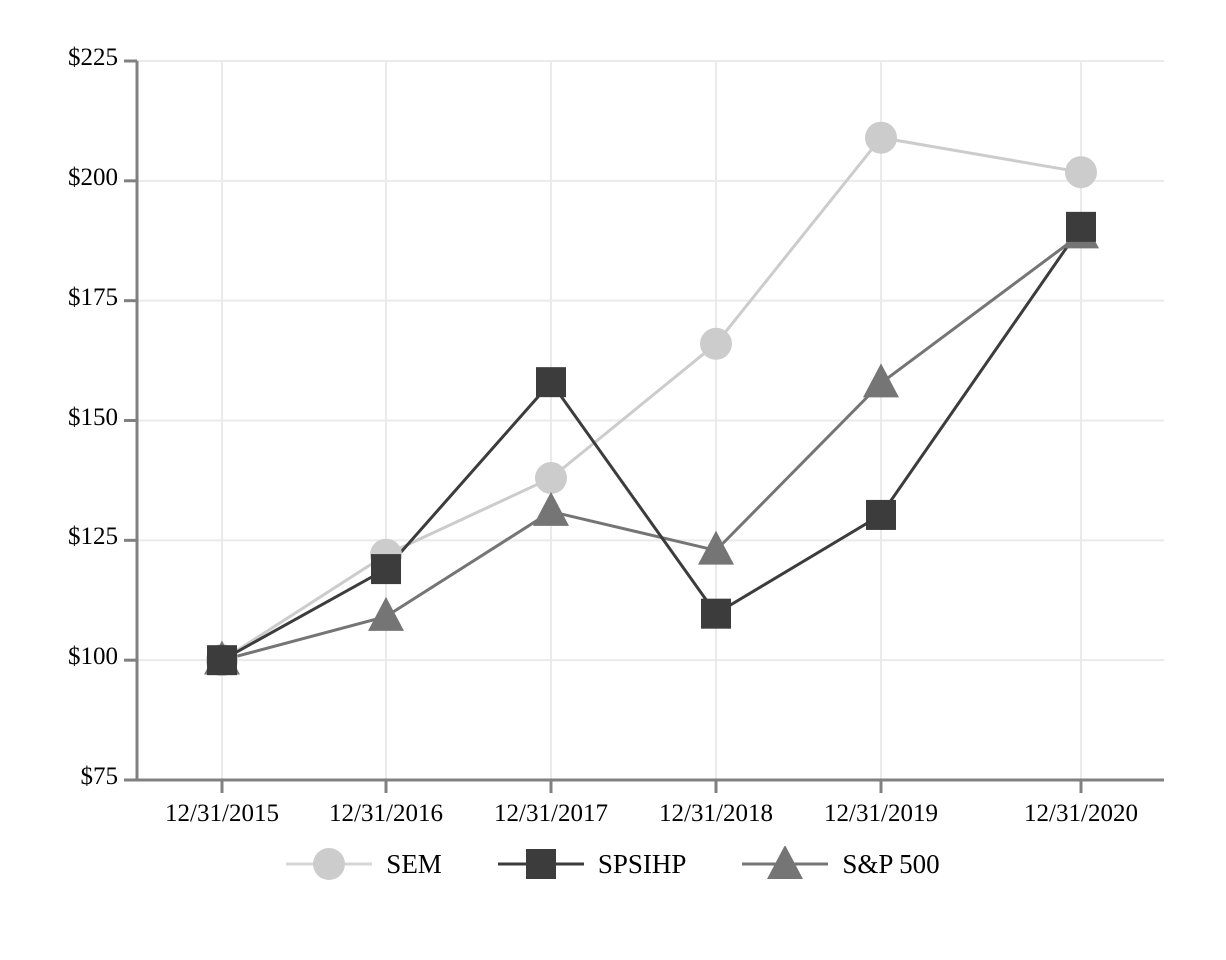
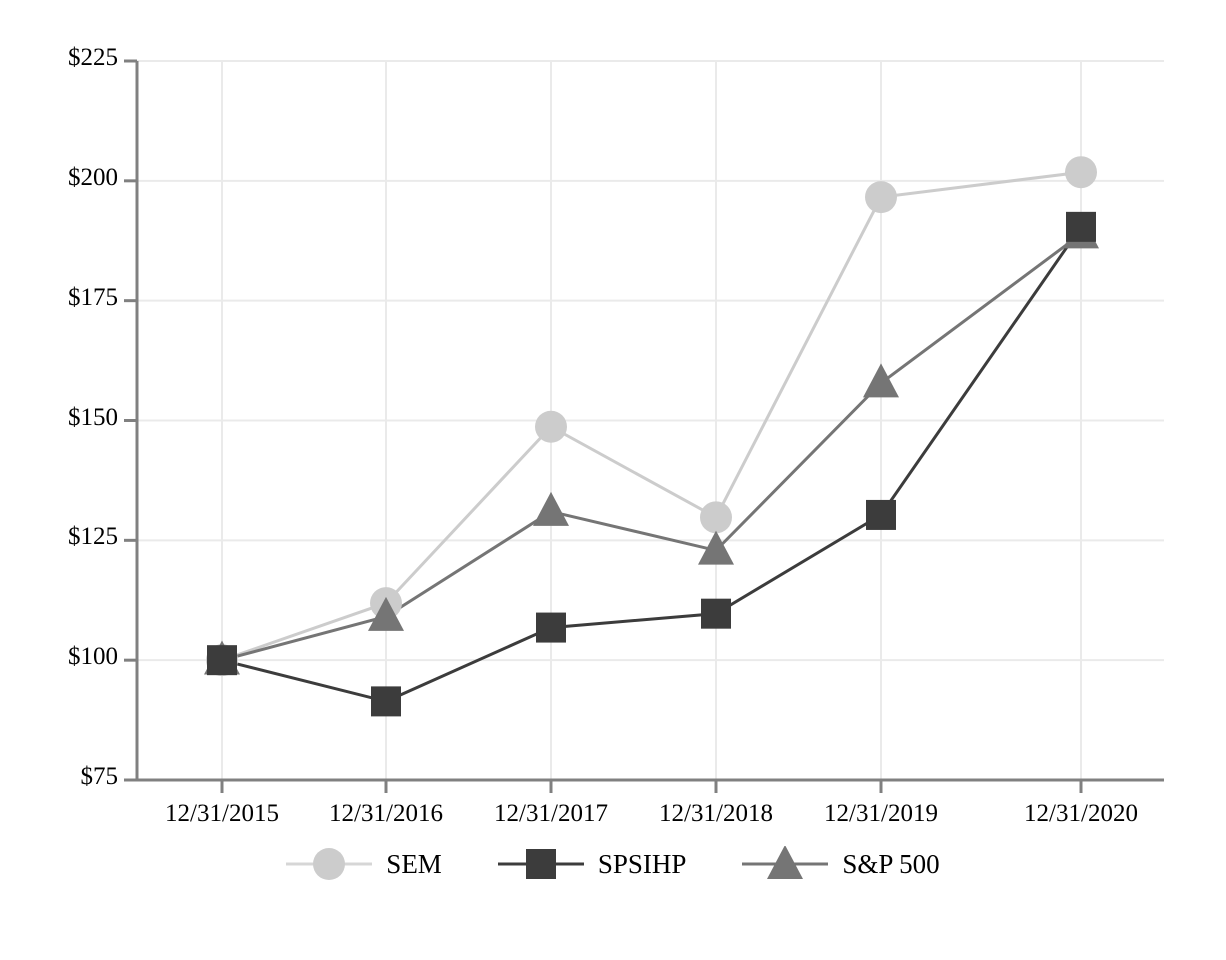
SEM/12/31/2016: $122 -> $112
SPSIHP/12/31/2016: $119 -> $91
SEM/12/31/2017: $138 -> $149
SPSIHP/12/31/2017: $158 -> $107
SEM/12/31/2018: $166 -> $130
SEM/12/31/2019: $209 -> $197
